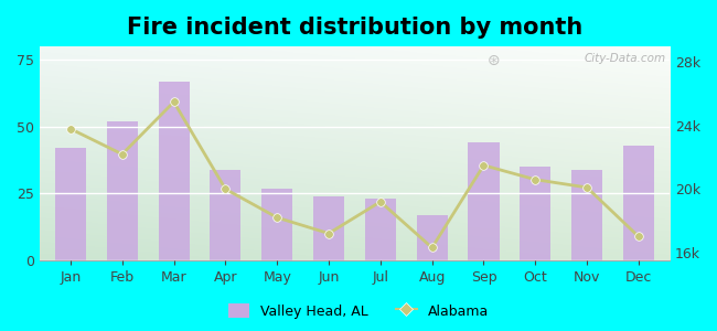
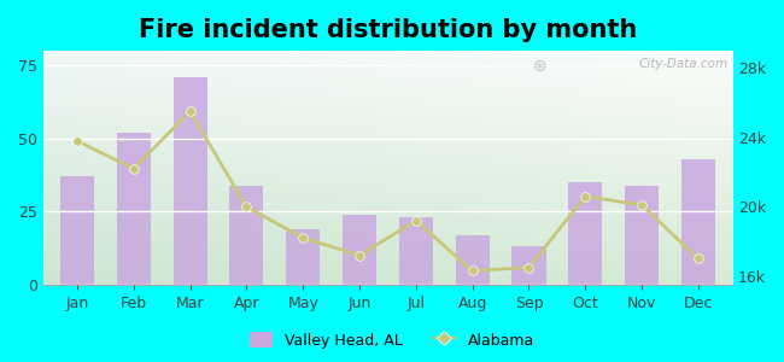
Valley Head, AL/Jan: 42 -> 37
Valley Head, AL/Mar: 67 -> 71
Valley Head, AL/May: 27 -> 19
Valley Head, AL/Sep: 44 -> 13
Alabama/Sep: 21.5k -> 16.5k
